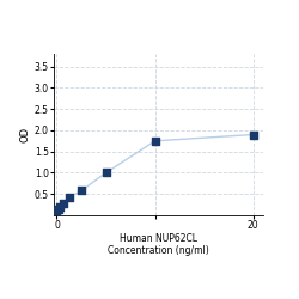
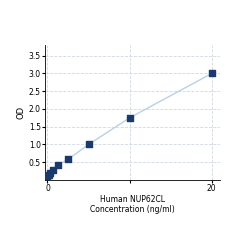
20: 1.90 -> 3.00
